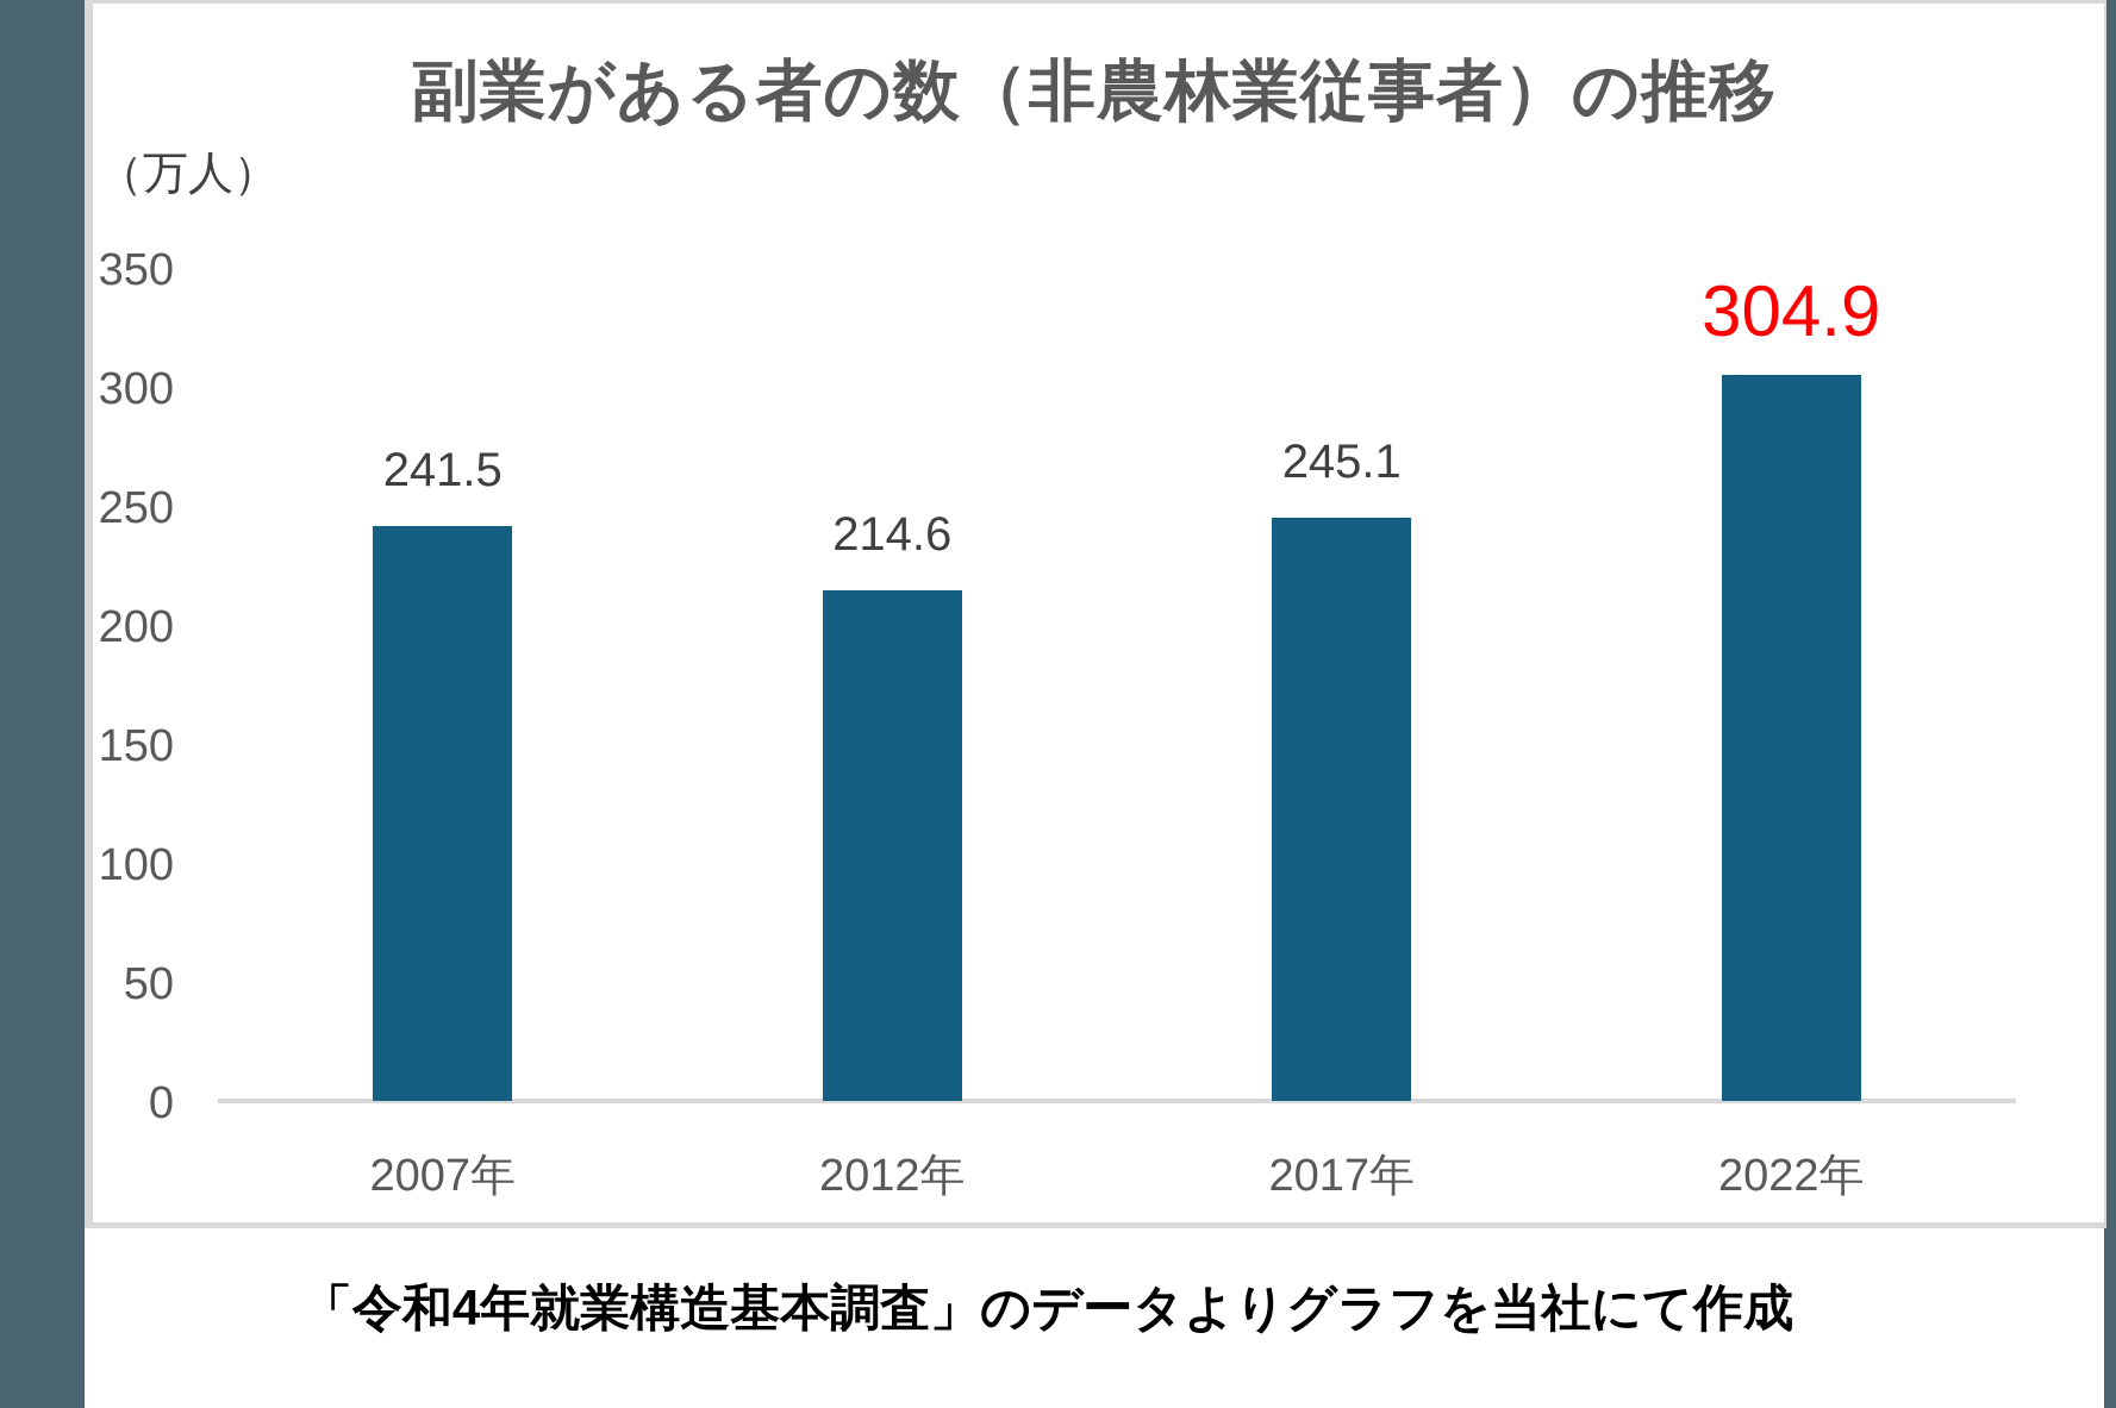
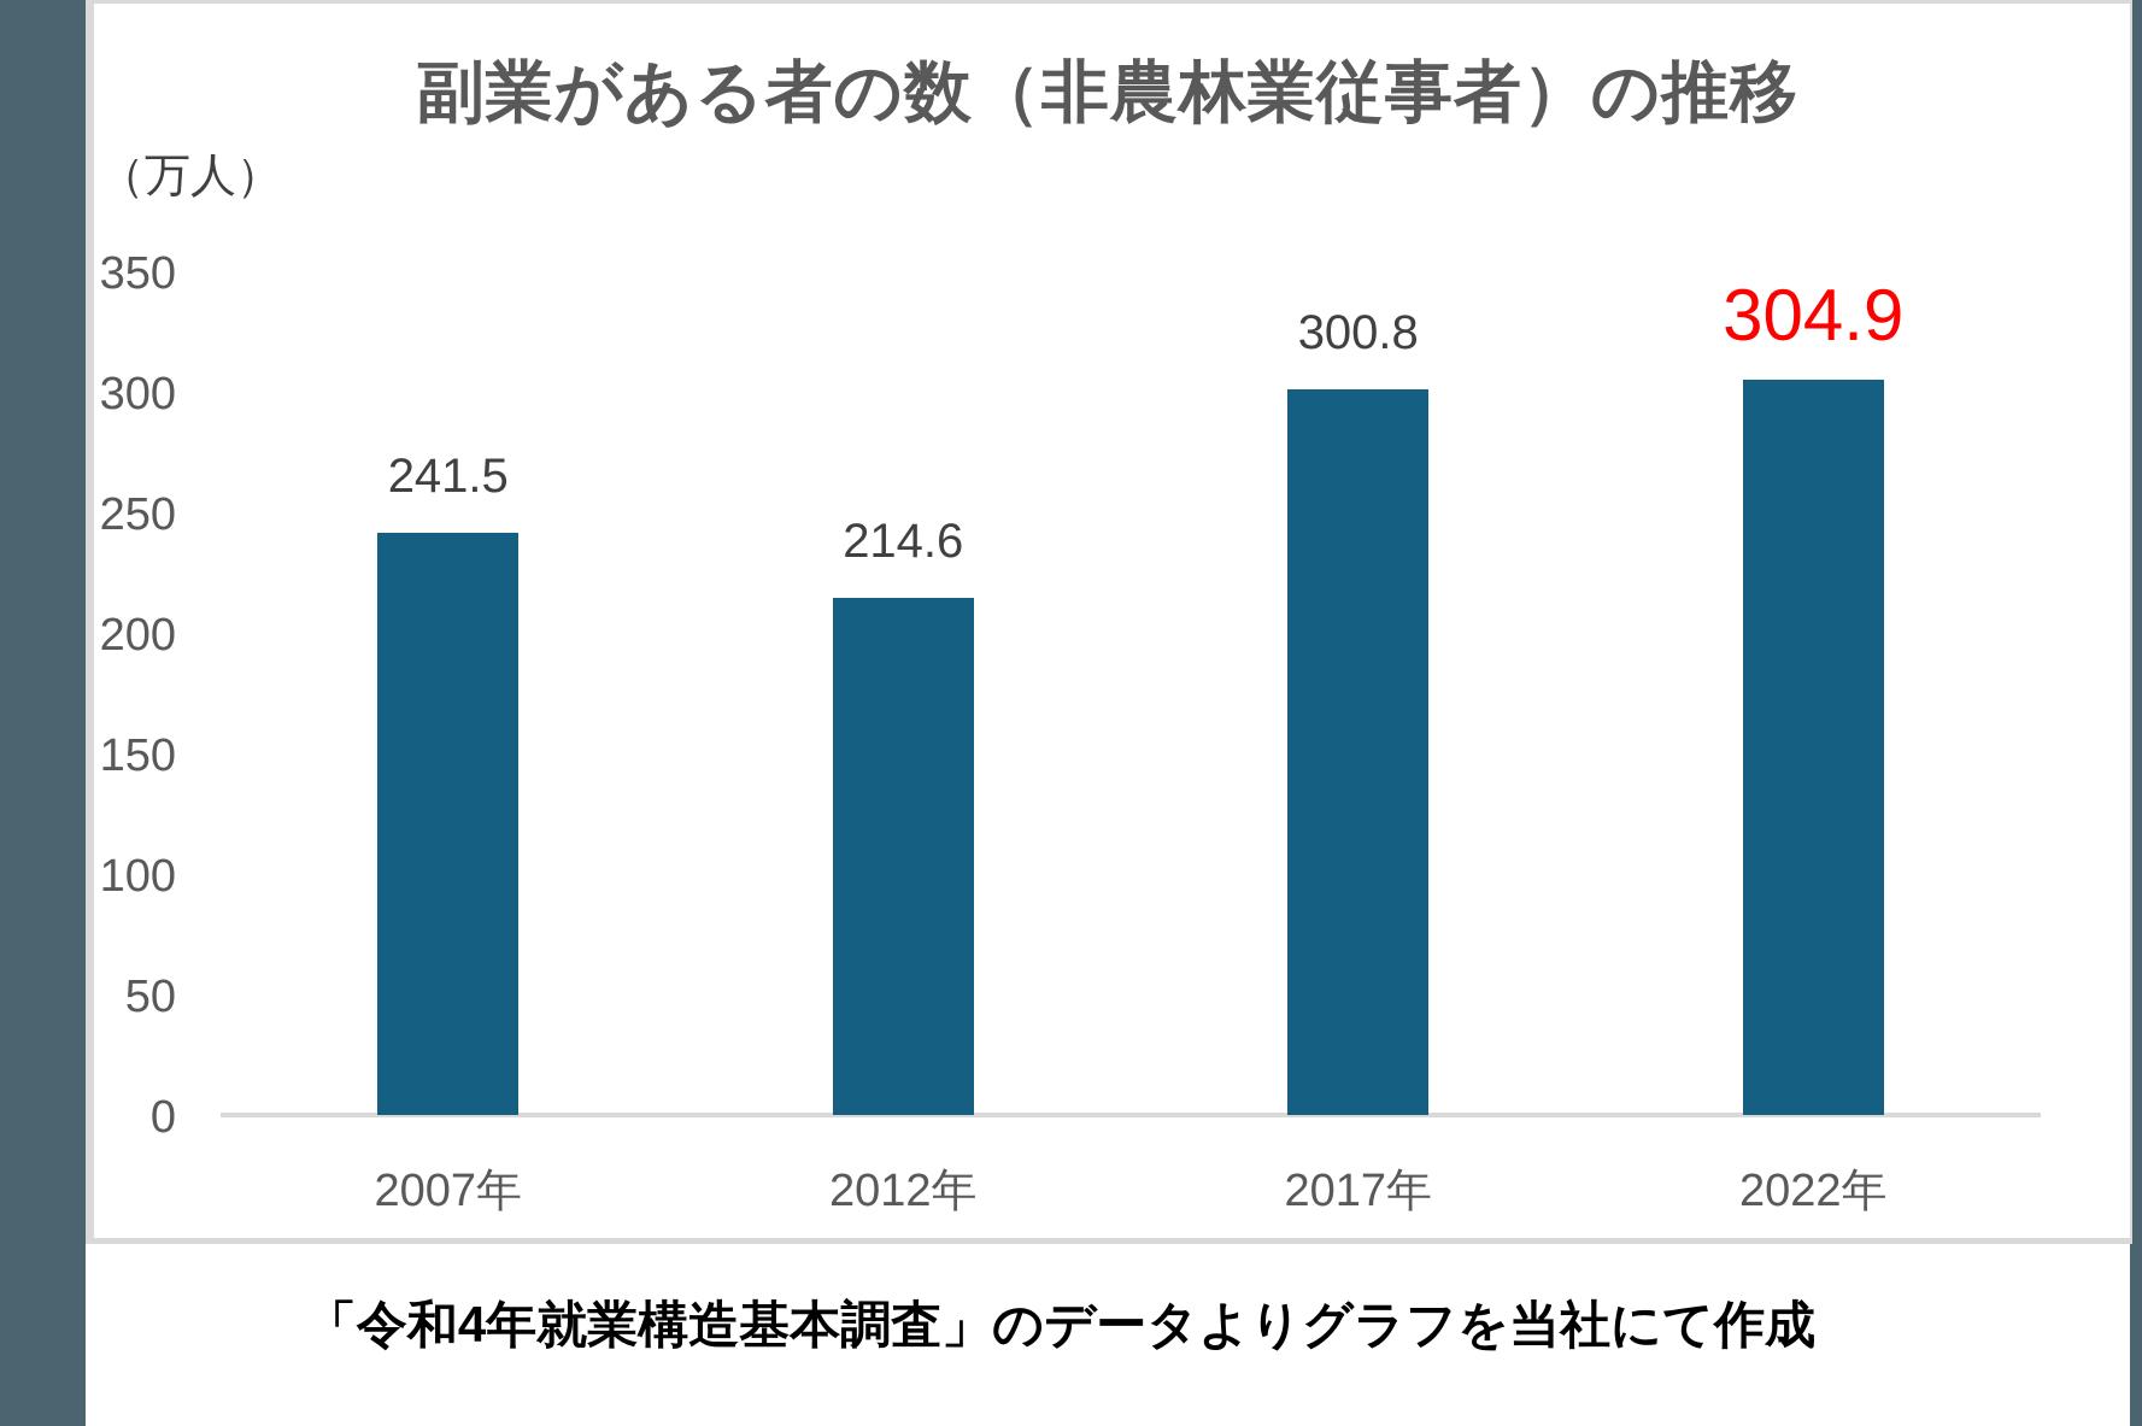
2017年: 245.1 -> 300.8
